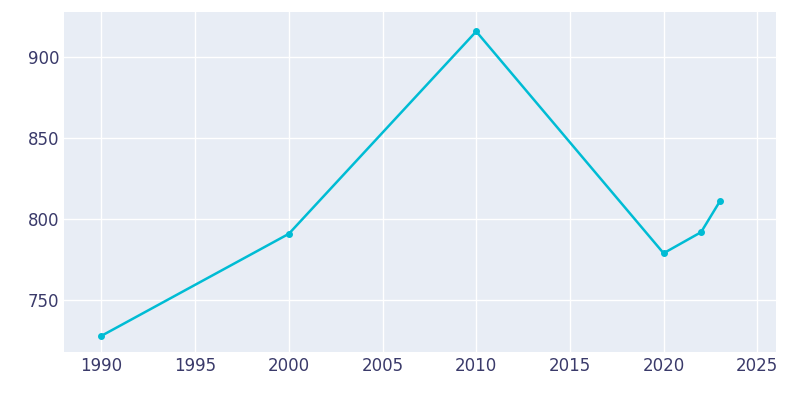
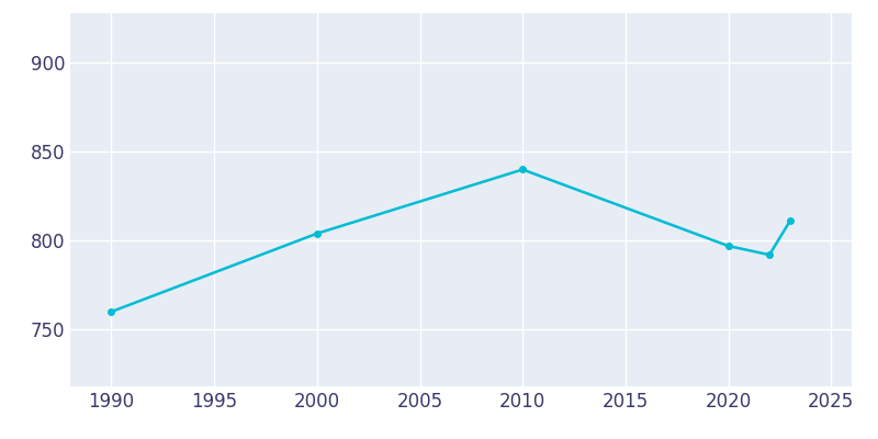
1990: 728 -> 760
2000: 791 -> 804
2010: 916 -> 840
2020: 779 -> 797
